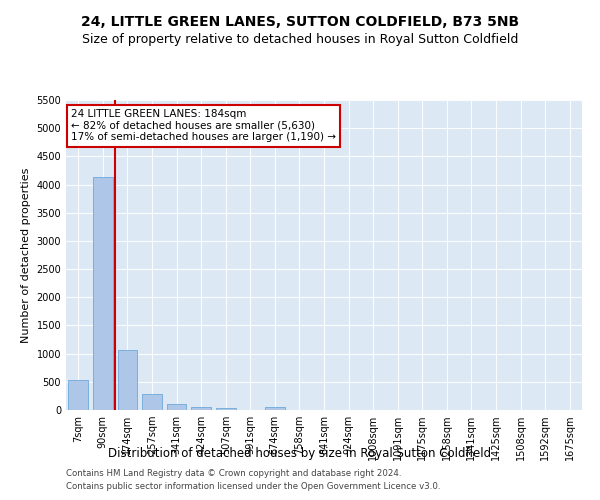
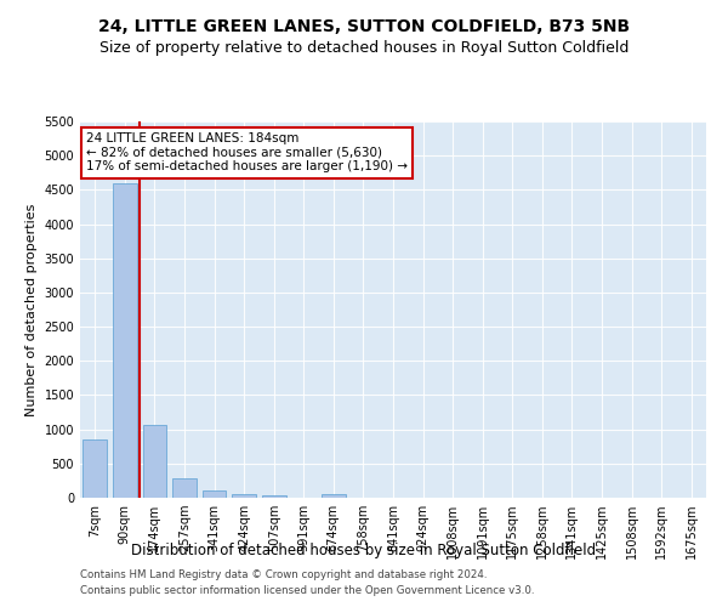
7sqm: 540 -> 850
90sqm: 4140 -> 4600
